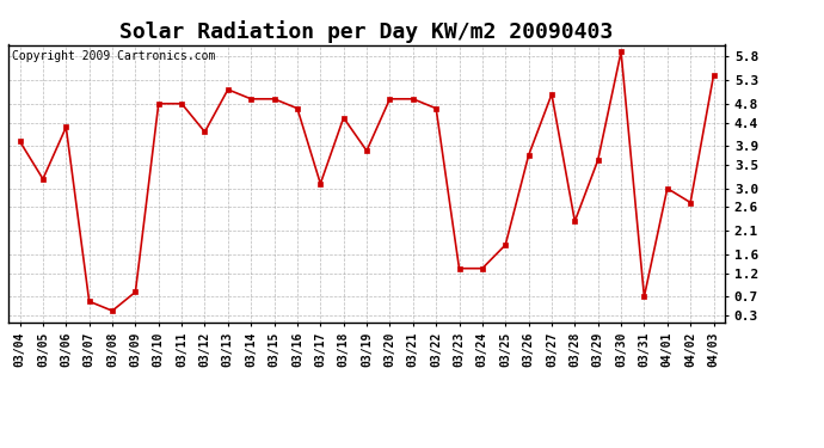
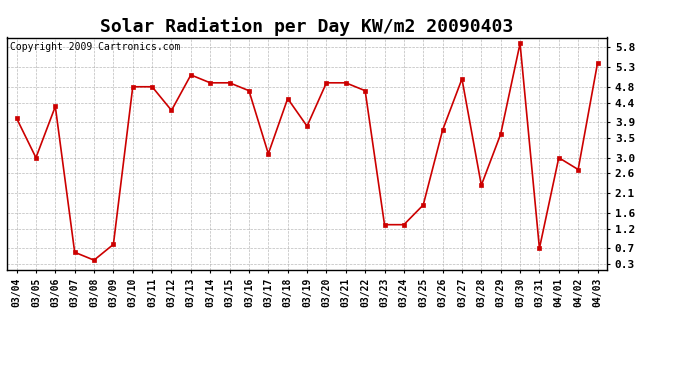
03/05: 3.2 -> 3.0
